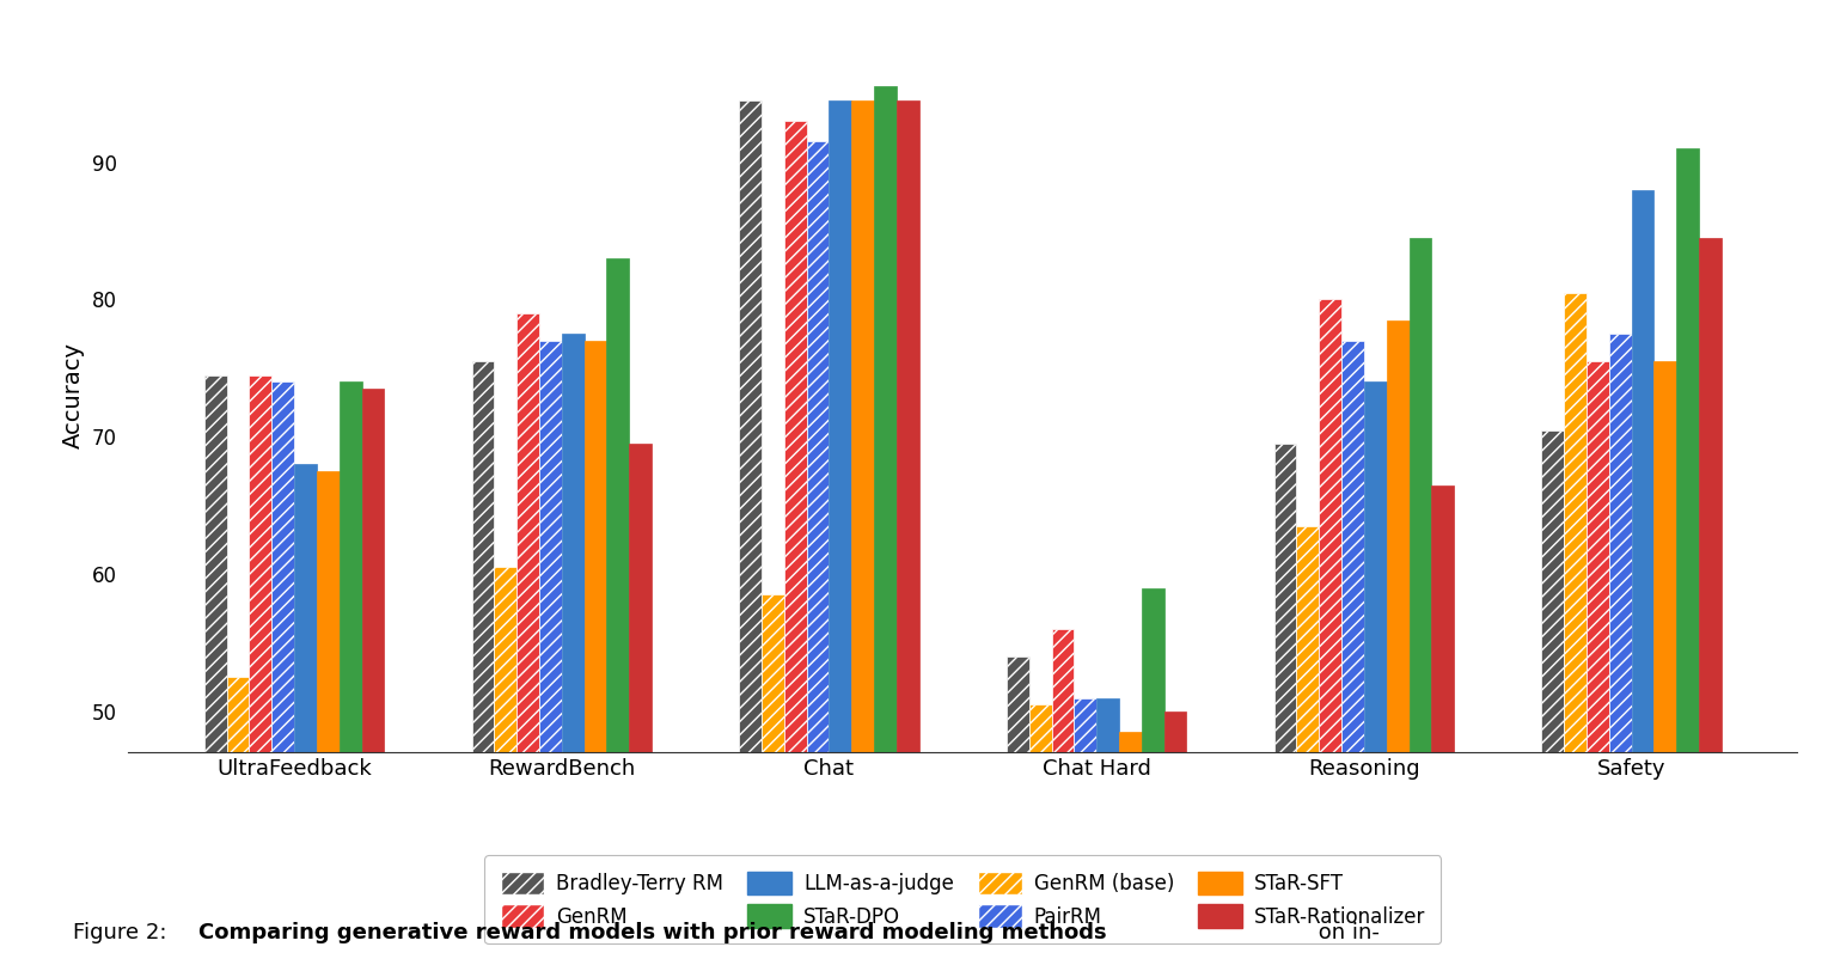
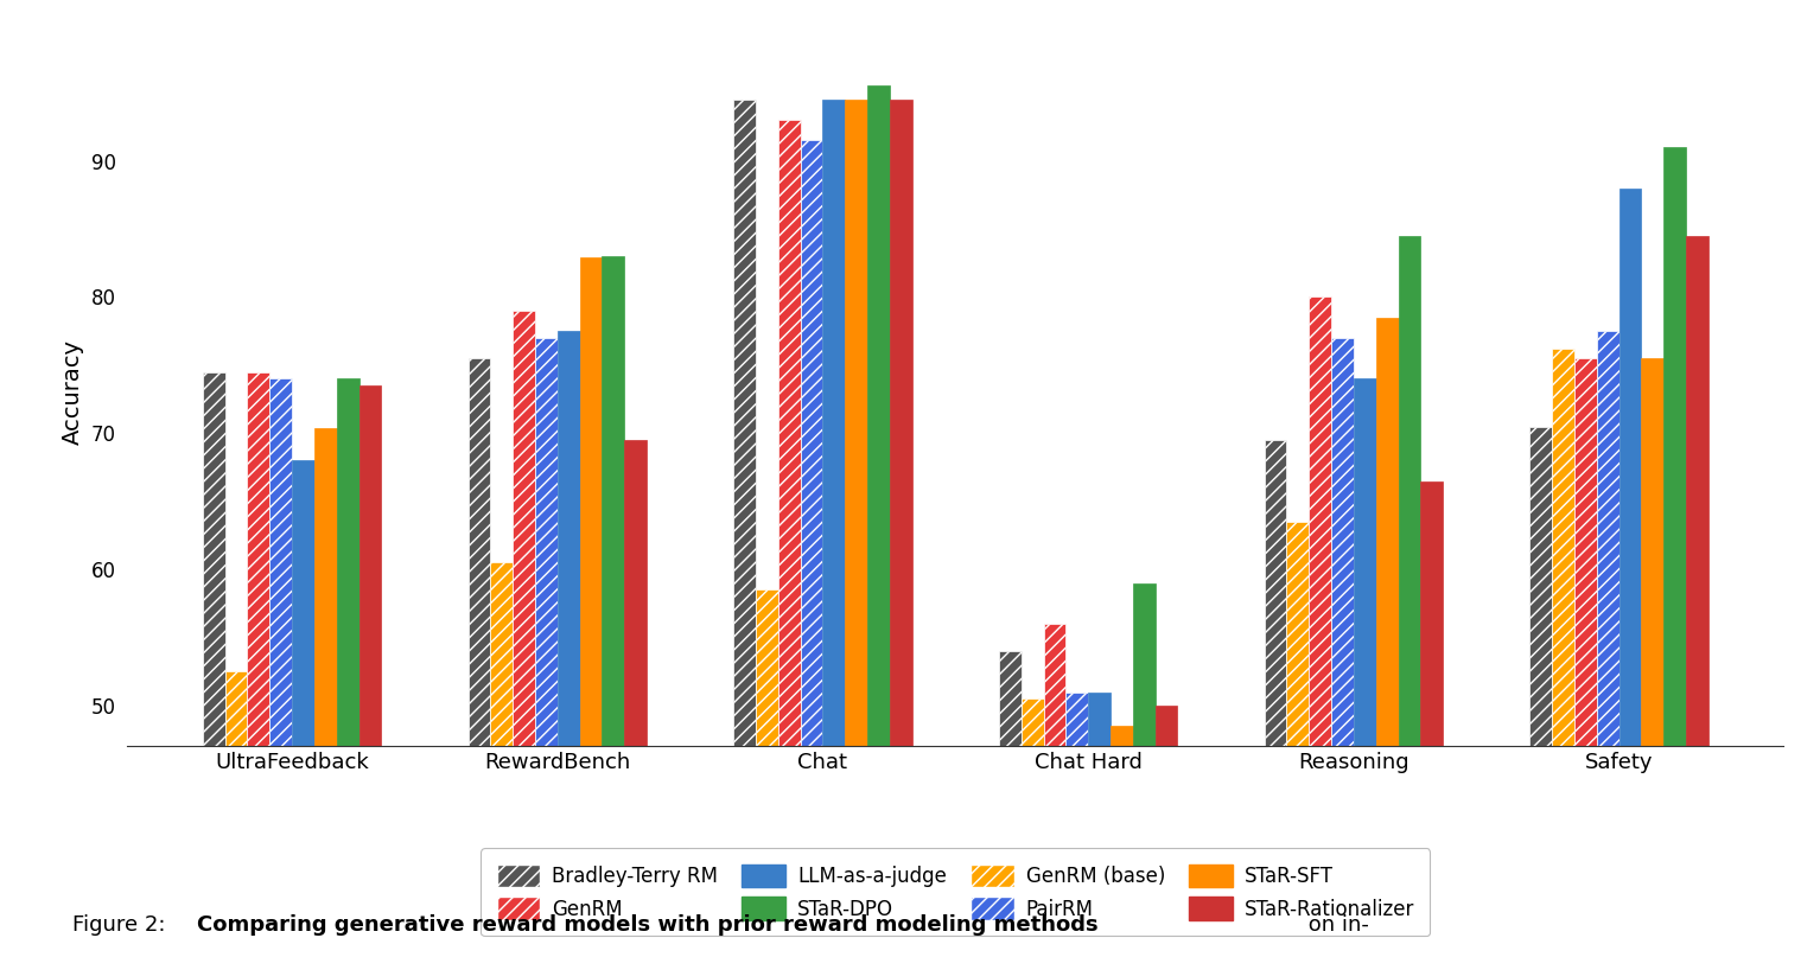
STaR-SFT/UltraFeedback: 67.5 -> 70.4
STaR-SFT/RewardBench: 77.0 -> 82.9
GenRM (base)/Safety: 80.5 -> 76.2
